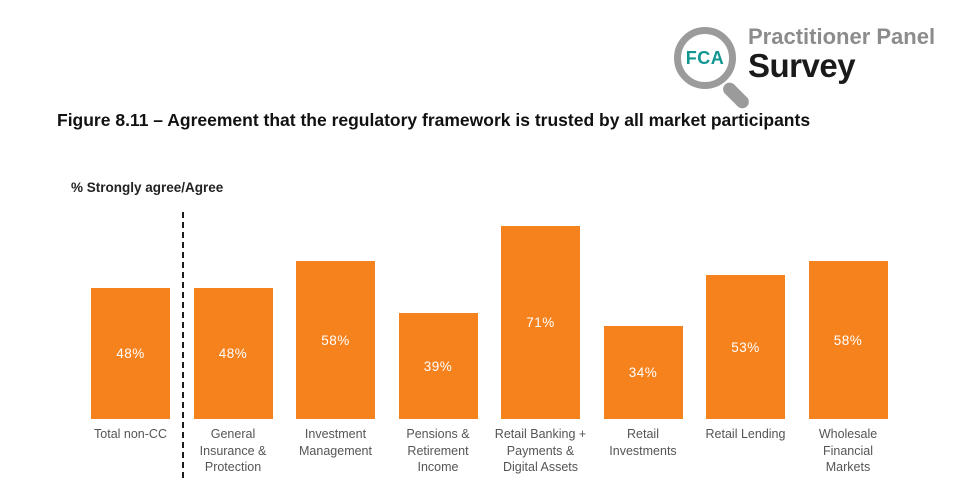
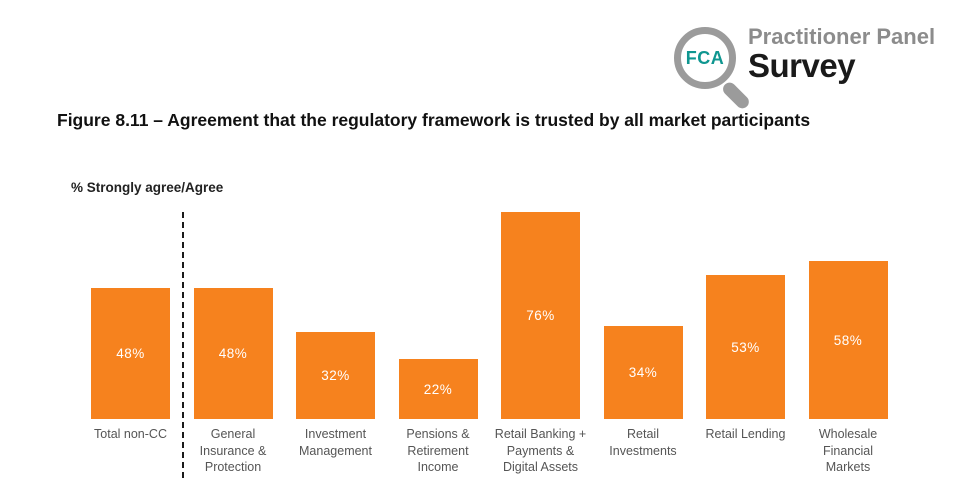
Investment Management: 58% -> 32%
Pensions & Retirement Income: 39% -> 22%
Retail Banking + Payments & Digital Assets: 71% -> 76%
